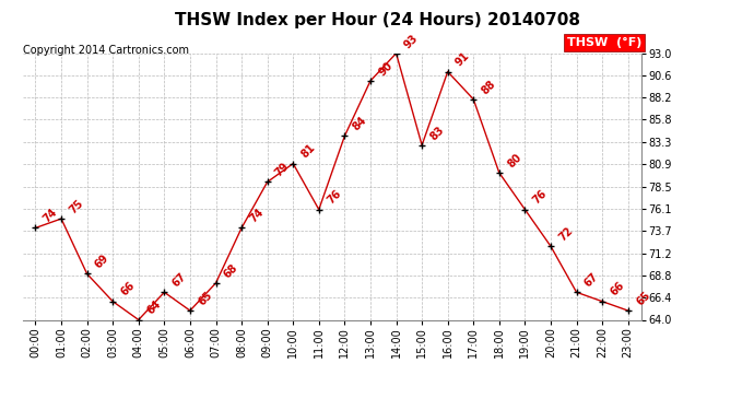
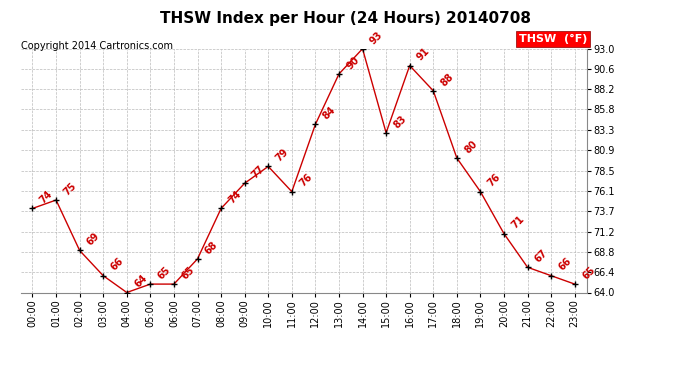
05:00: 67 -> 65
09:00: 79 -> 77
10:00: 81 -> 79
20:00: 72 -> 71
